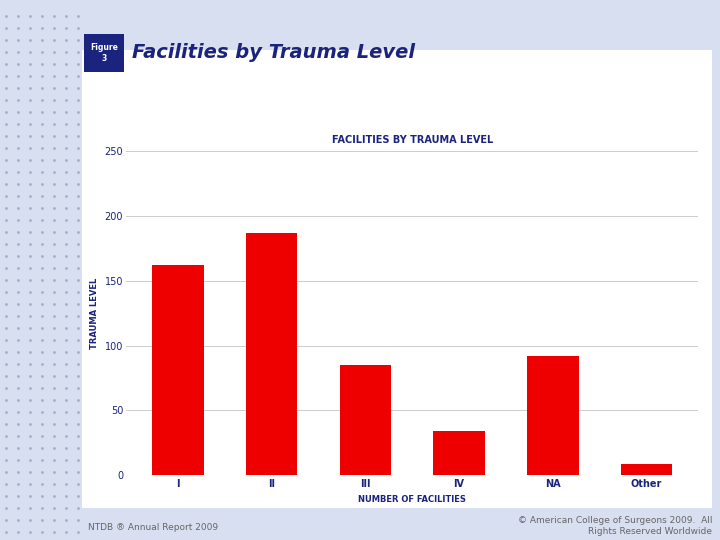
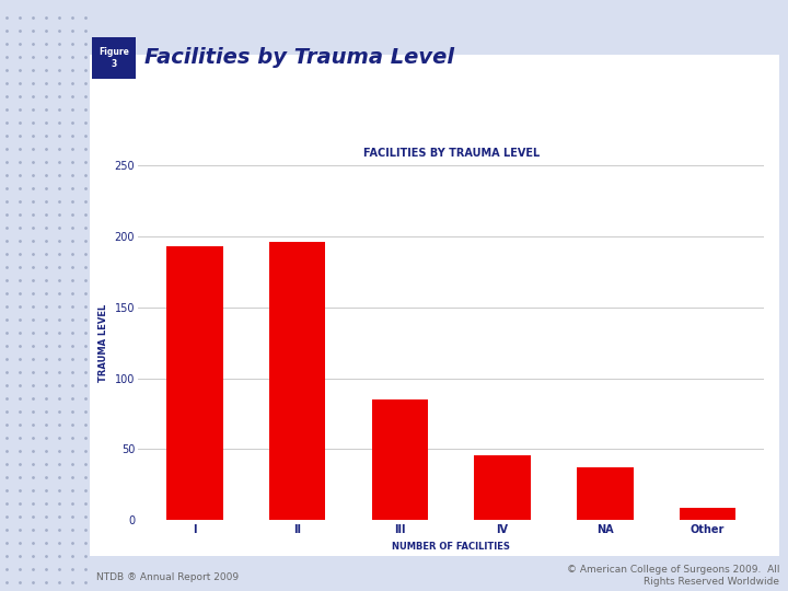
I: 162 -> 193
II: 187 -> 196
IV: 34 -> 46
NA: 92 -> 37
